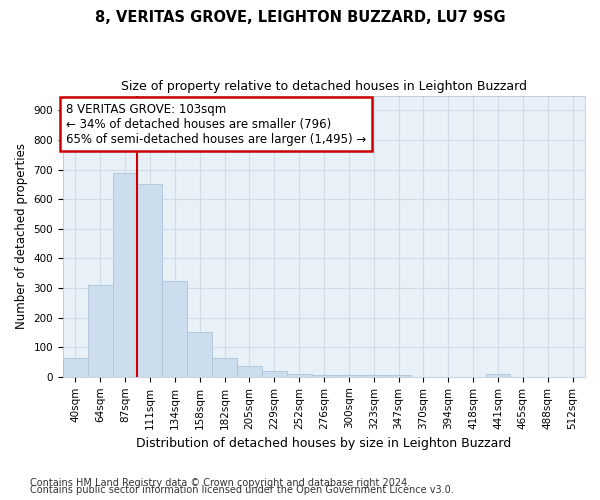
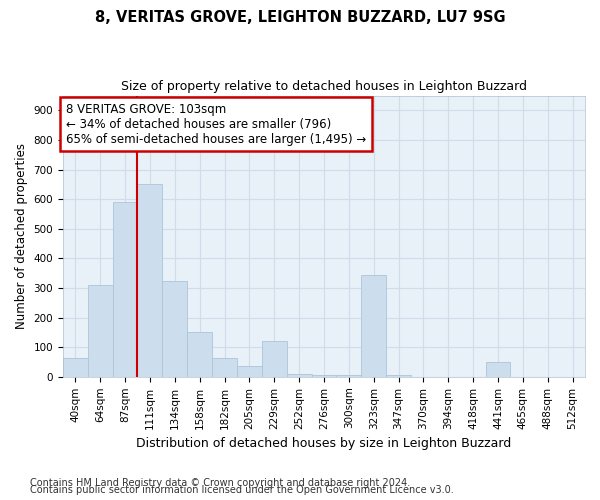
87sqm: 690 -> 590
229sqm: 20 -> 120
323sqm: 5 -> 345
441sqm: 10 -> 50
